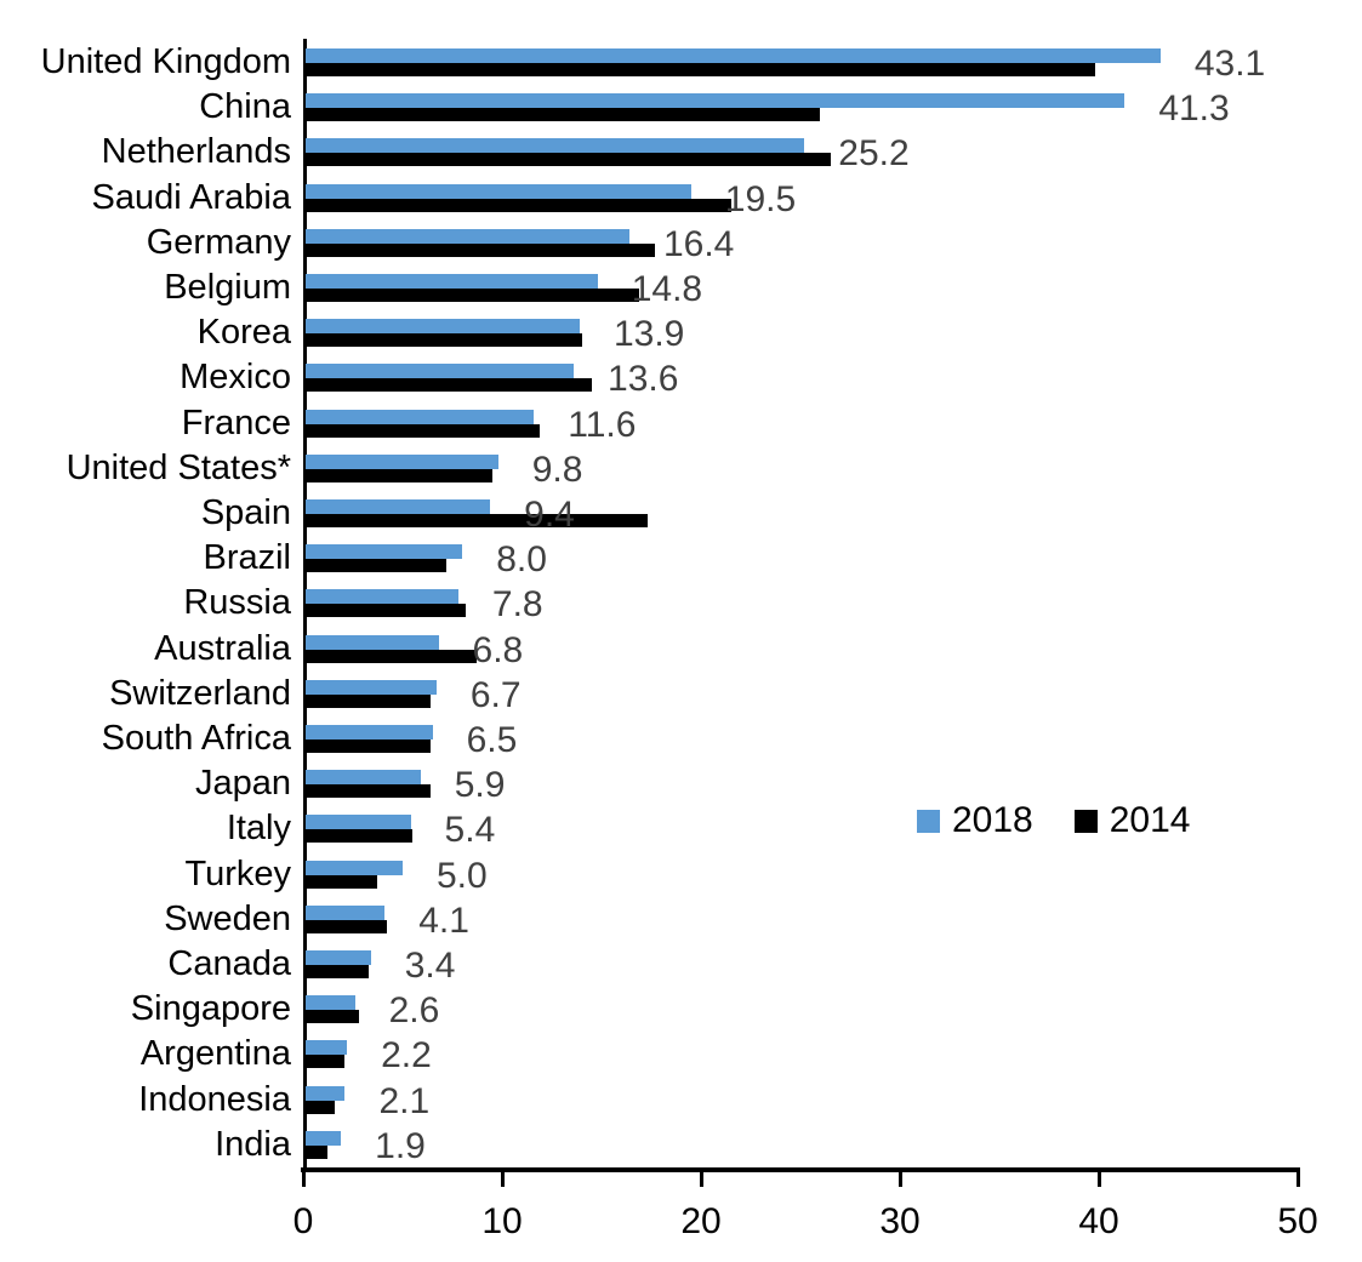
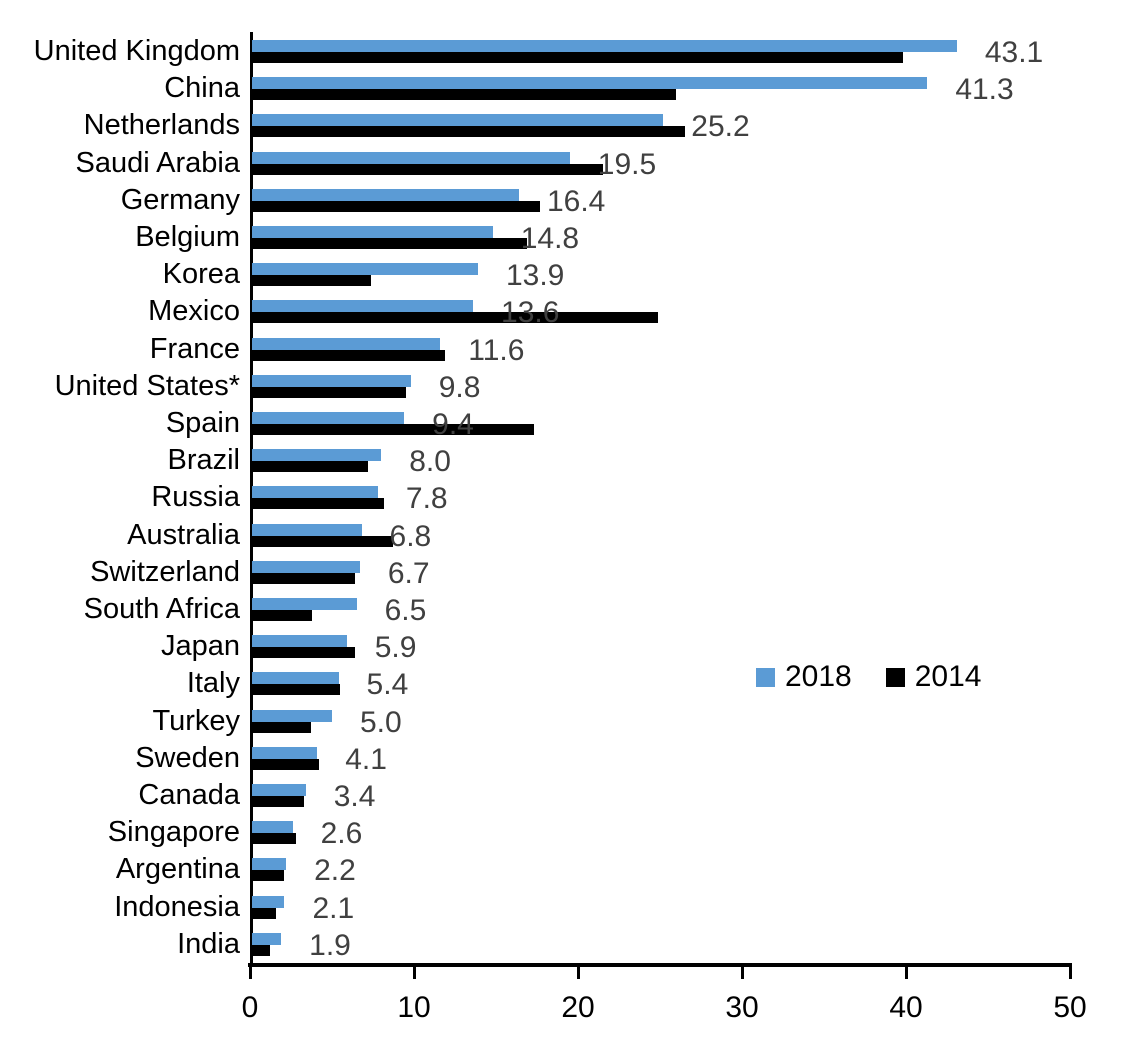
2014/Korea: 14.0 -> 7.4
2014/Mexico: 14.5 -> 24.9
2014/South Africa: 6.4 -> 3.8
